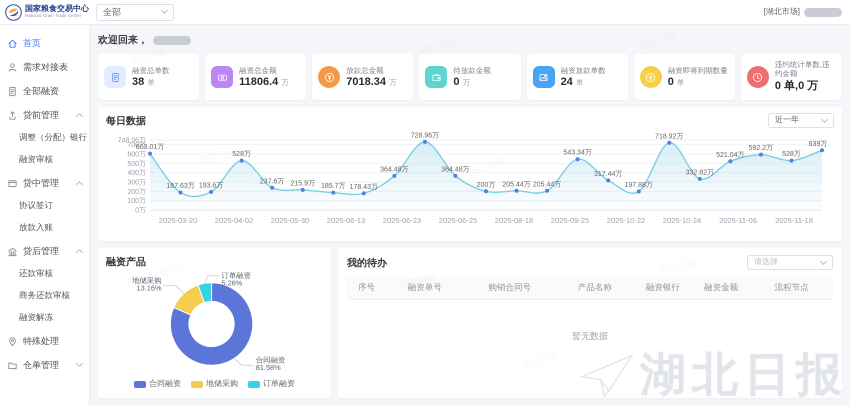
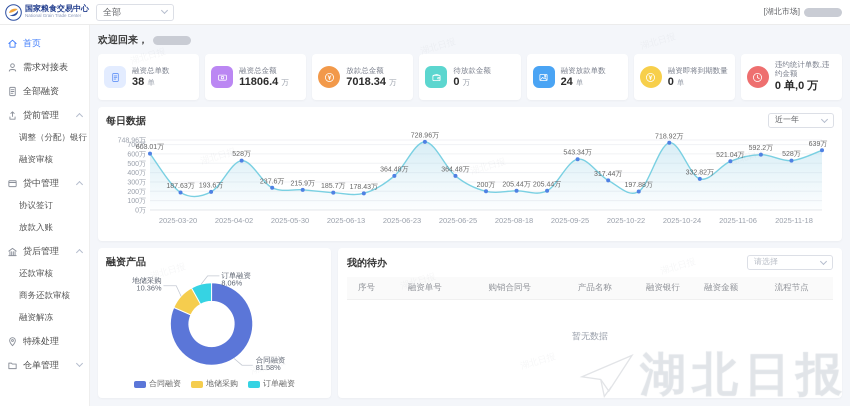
融资产品/地储采购: 13.16% -> 10.36%
融资产品/订单融资: 5.26% -> 8.06%
